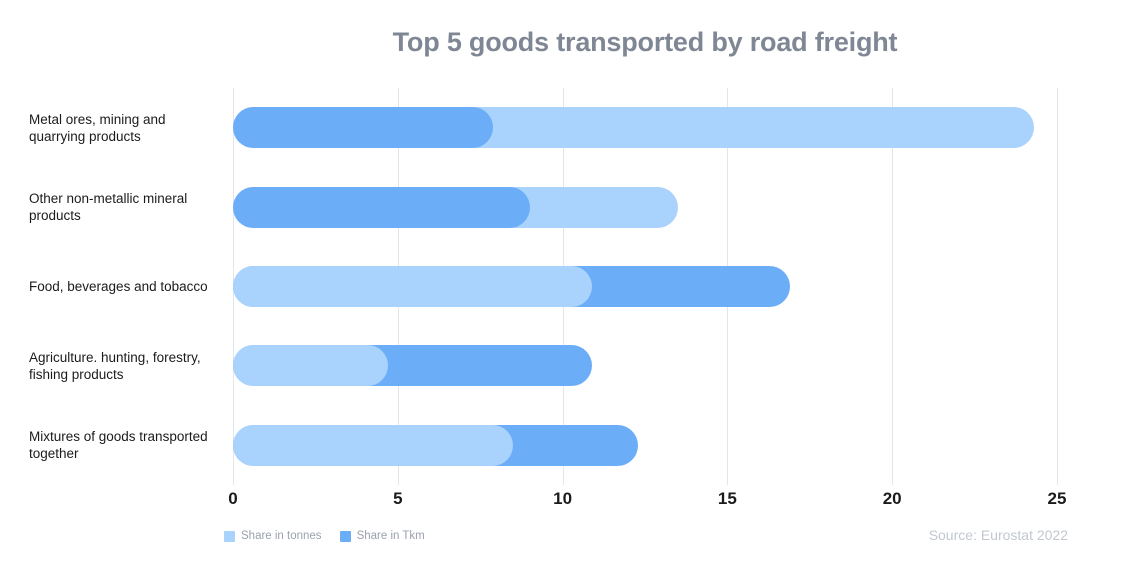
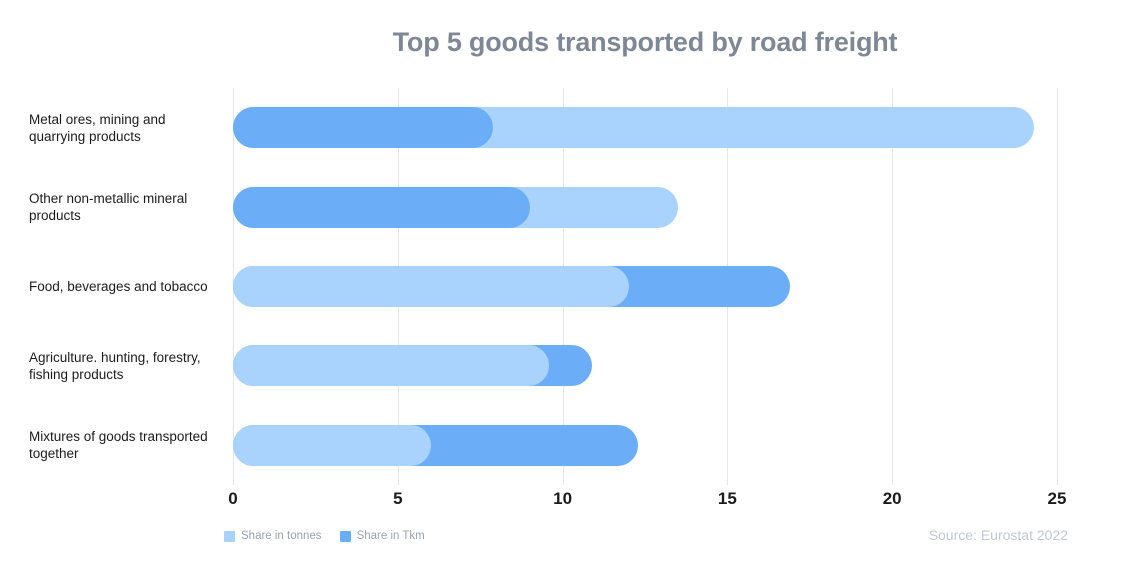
Share in tonnes/Food, beverages and tobacco: 10.9 -> 12.0
Share in tonnes/Agriculture. hunting, forestry, fishing products: 4.7 -> 9.6
Share in tonnes/Mixtures of goods transported together: 8.5 -> 6.0
